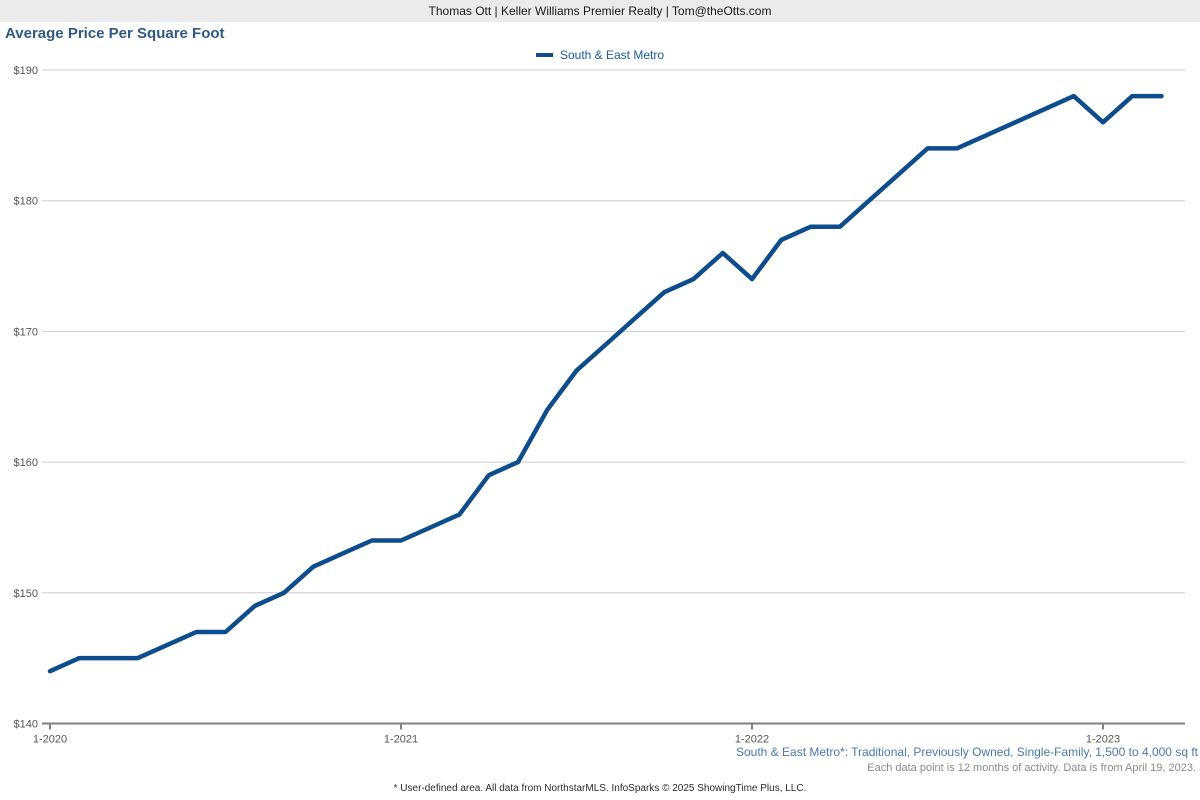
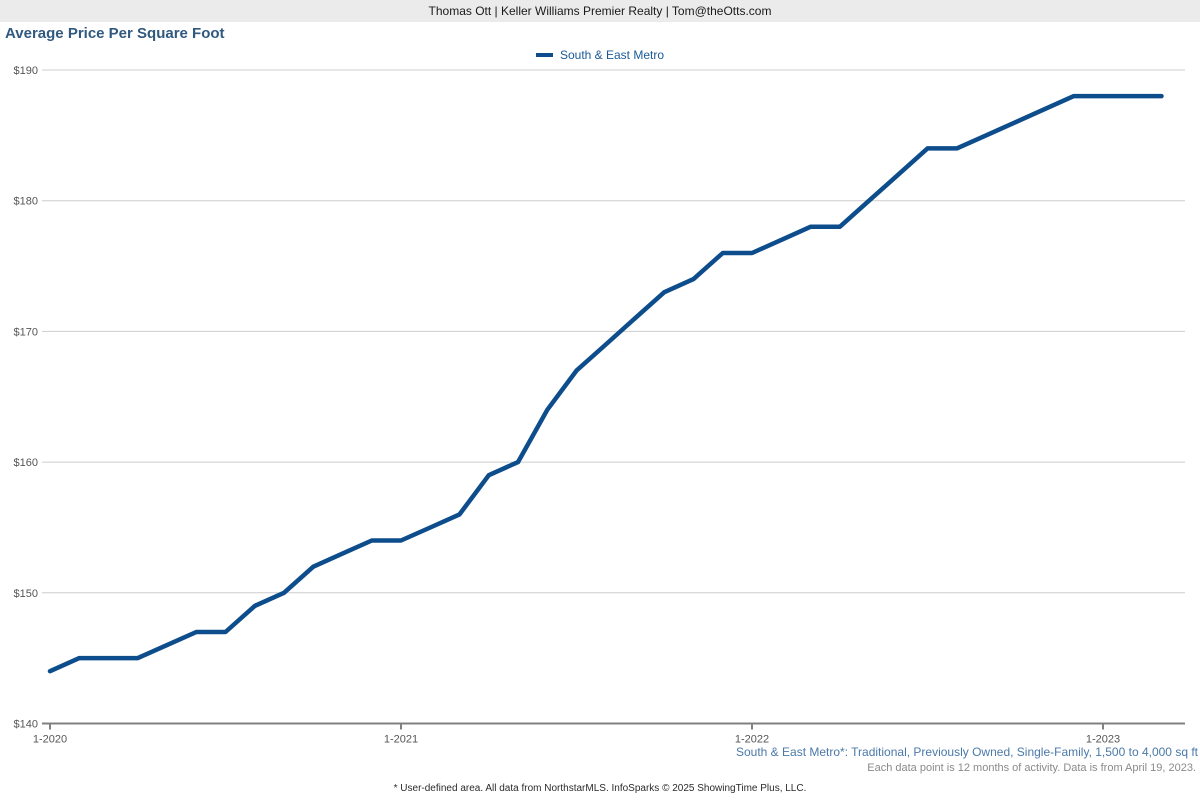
1-2022: $174 -> $176
1-2023: $186 -> $188
